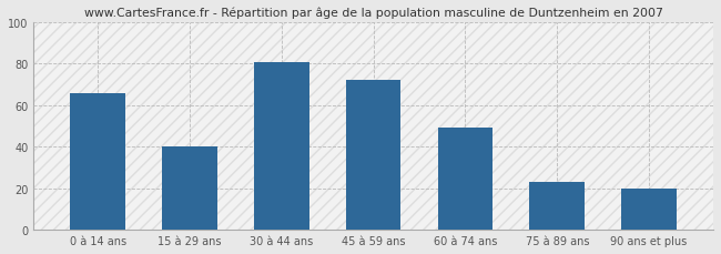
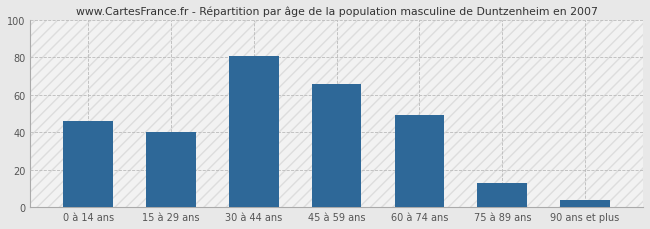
0 à 14 ans: 66 -> 46
45 à 59 ans: 72 -> 66
75 à 89 ans: 23 -> 13
90 ans et plus: 20 -> 4
